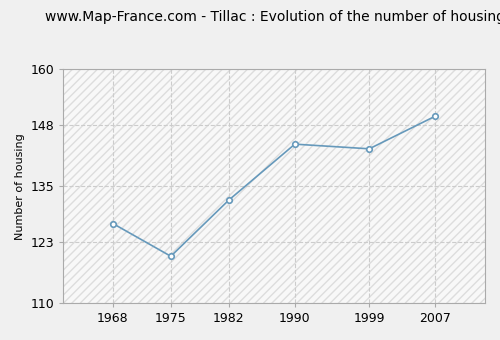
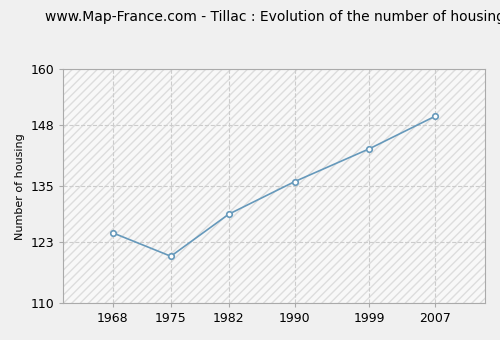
1968: 127 -> 125
1982: 132 -> 129
1990: 144 -> 136
